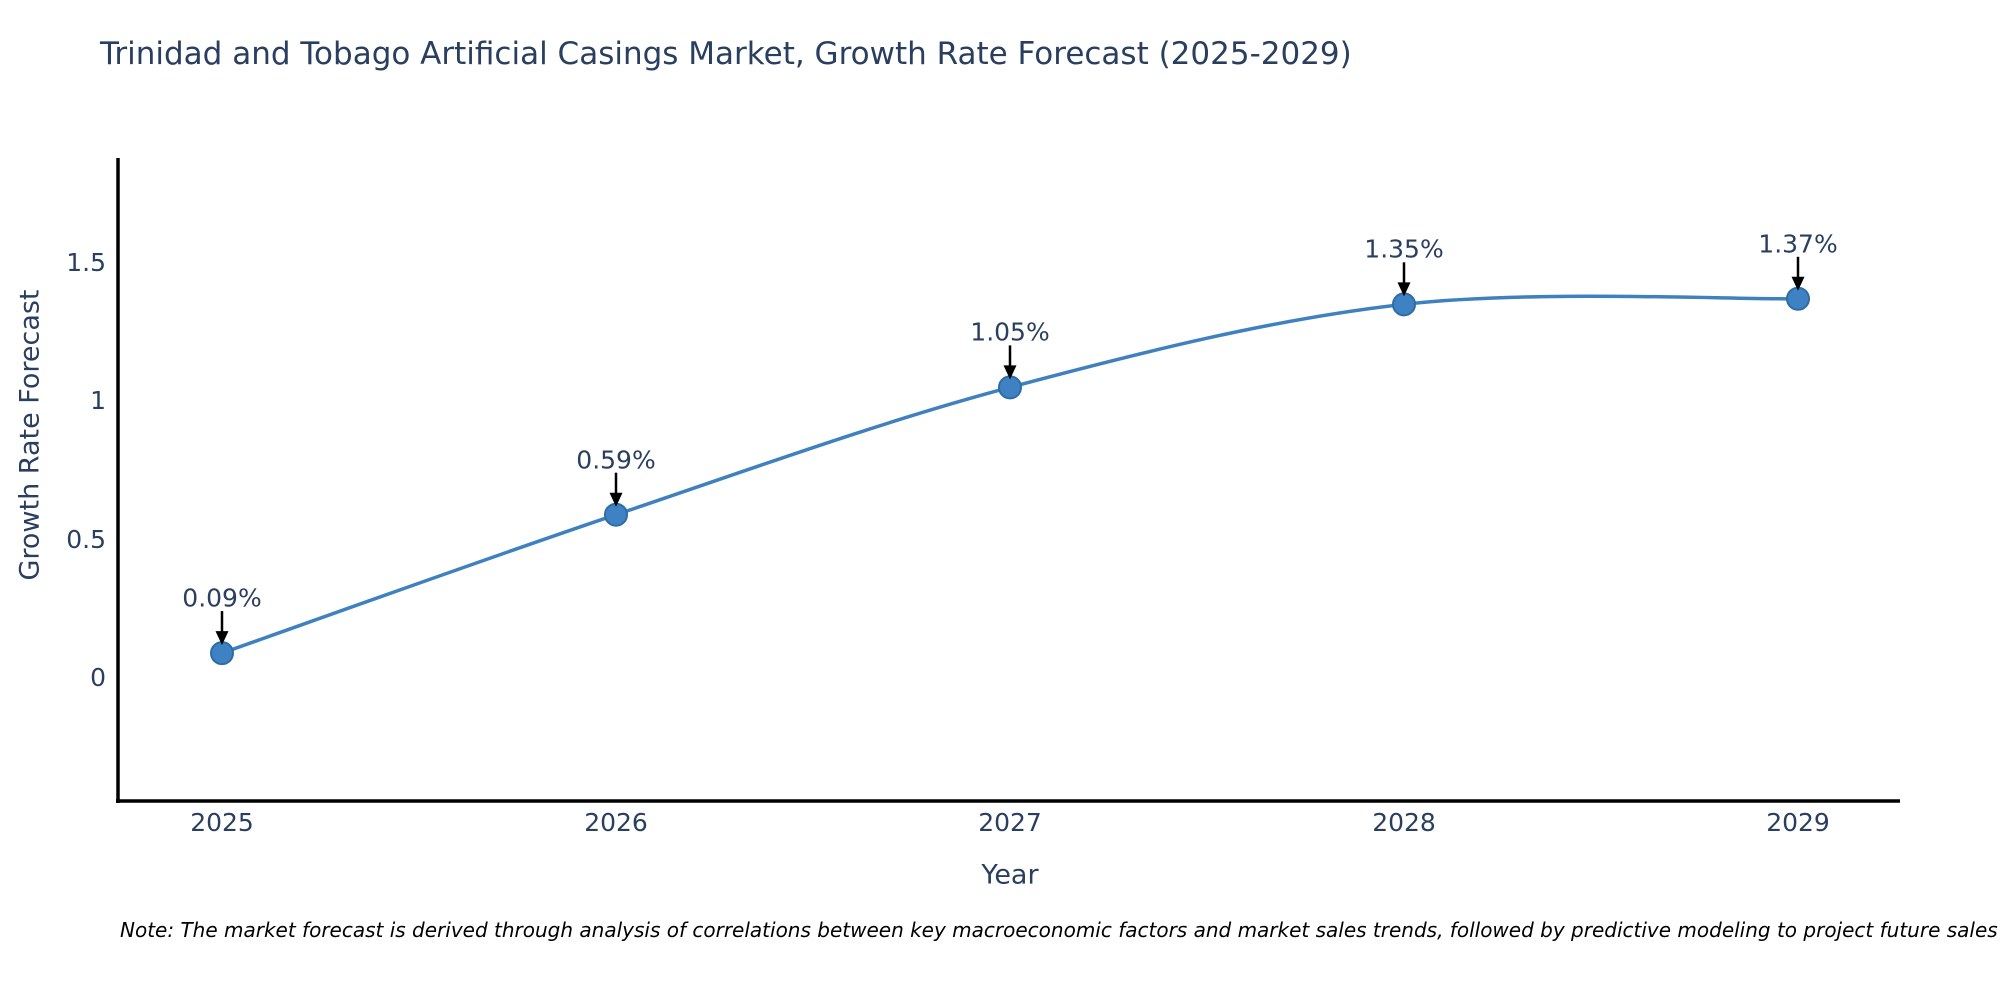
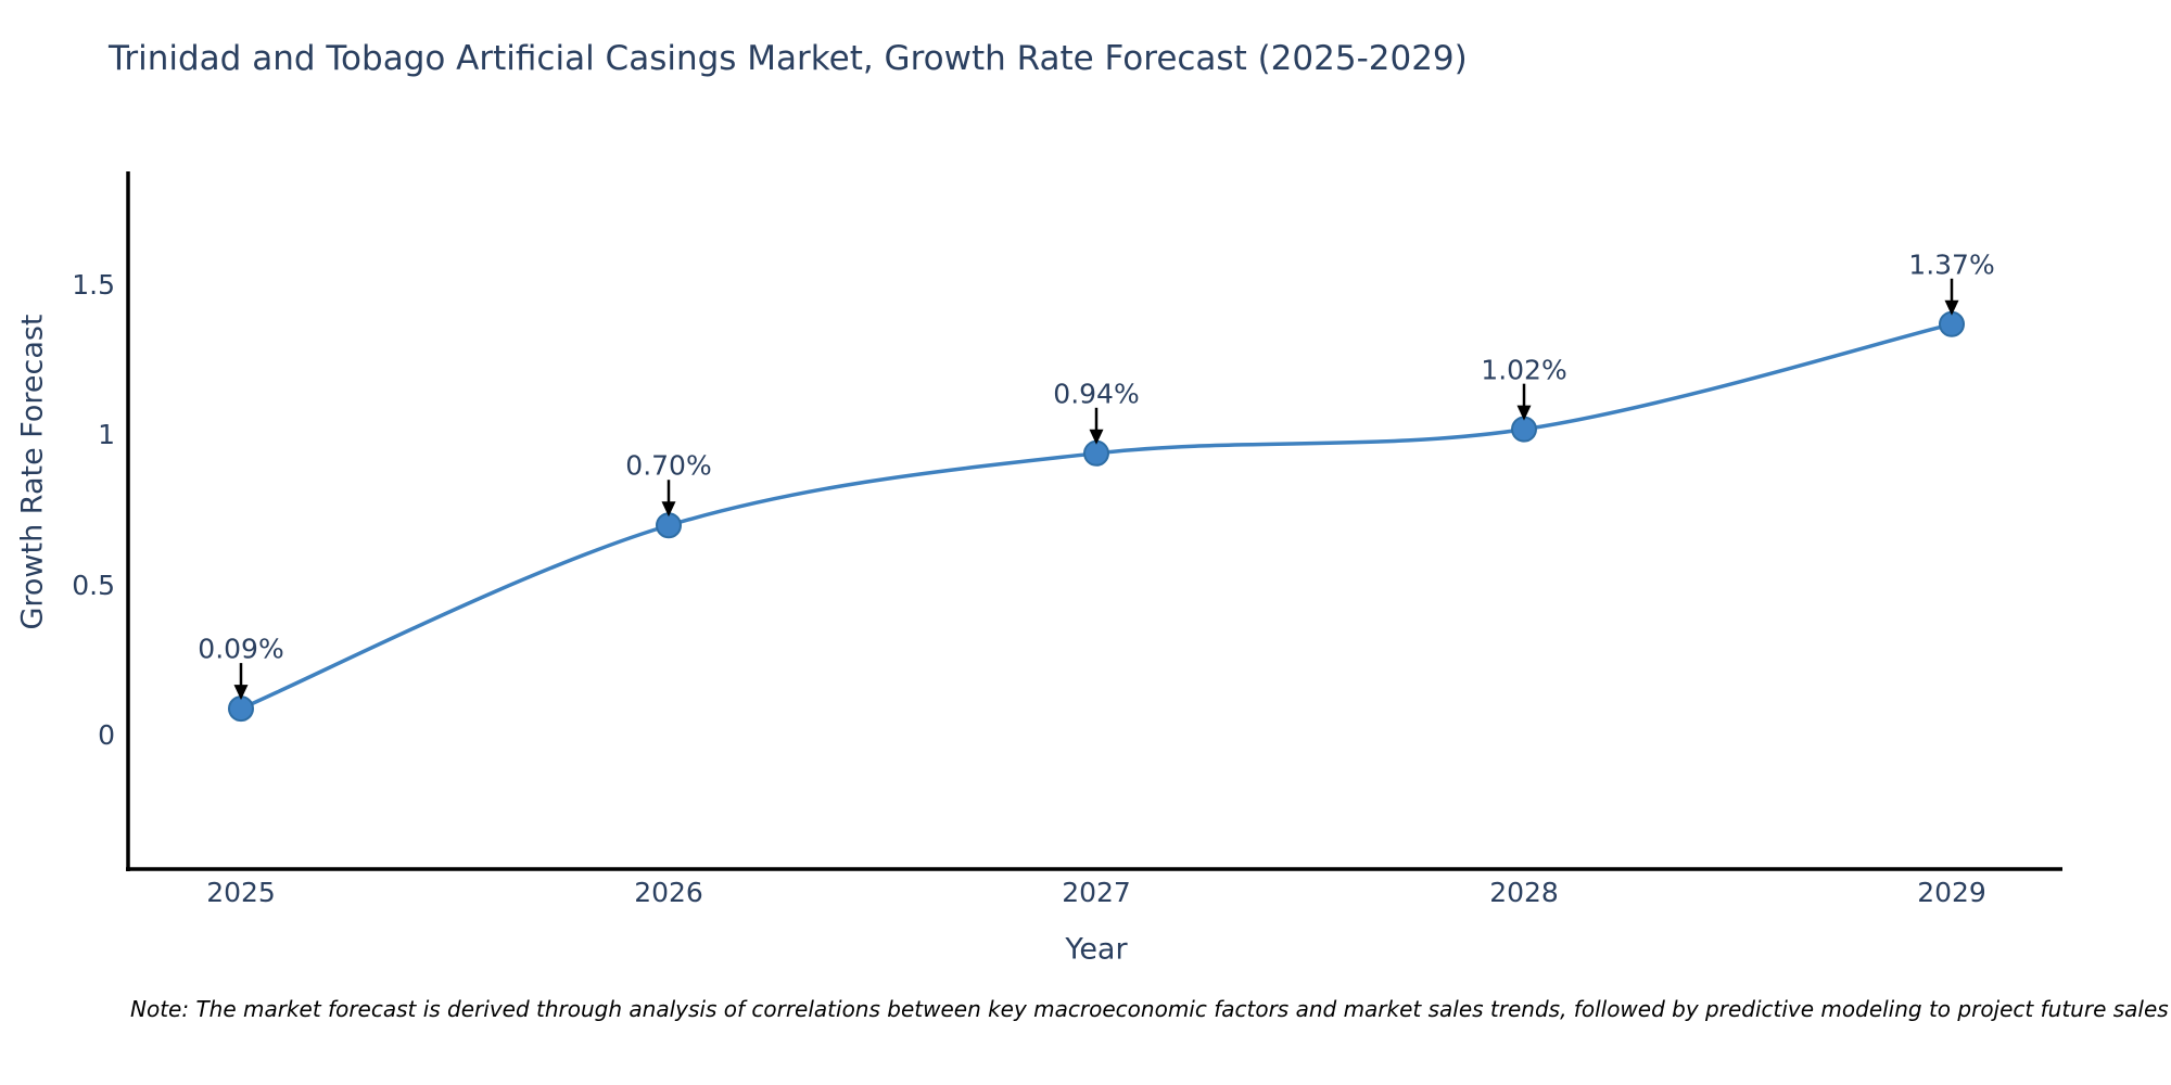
2026: 0.59% -> 0.70%
2027: 1.05% -> 0.94%
2028: 1.35% -> 1.02%
